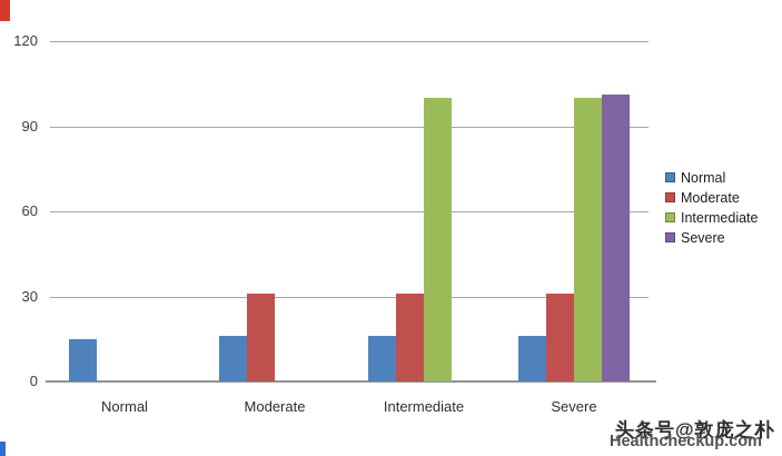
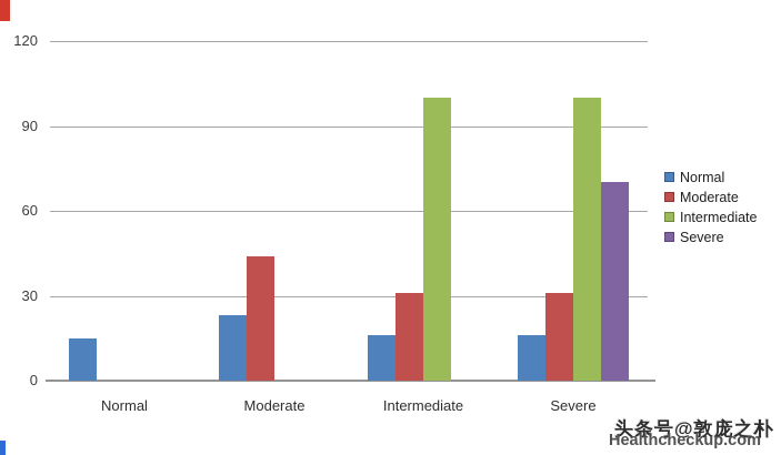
Normal/Moderate: 16 -> 23
Moderate/Moderate: 31 -> 44
Severe/Severe: 101 -> 70
